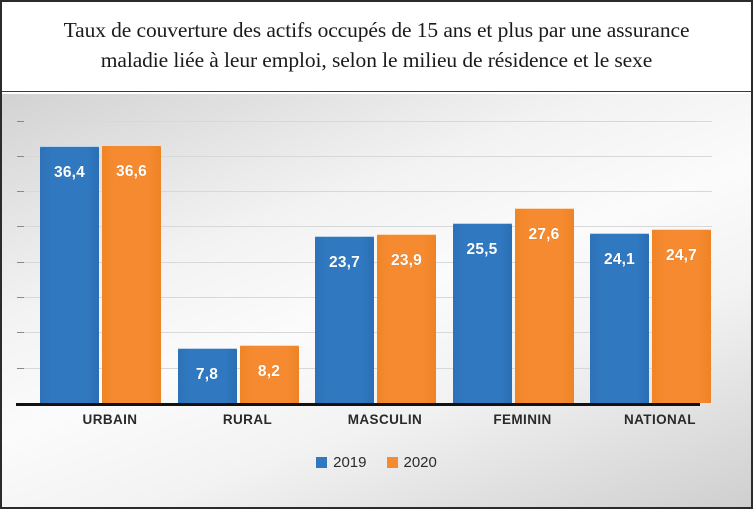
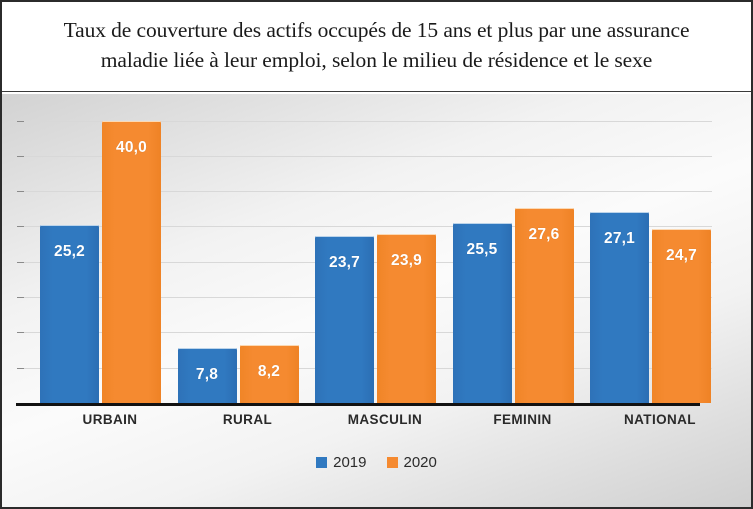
2019/URBAIN: 36,4 -> 25,2
2020/URBAIN: 36,6 -> 40,0
2019/NATIONAL: 24,1 -> 27,1
